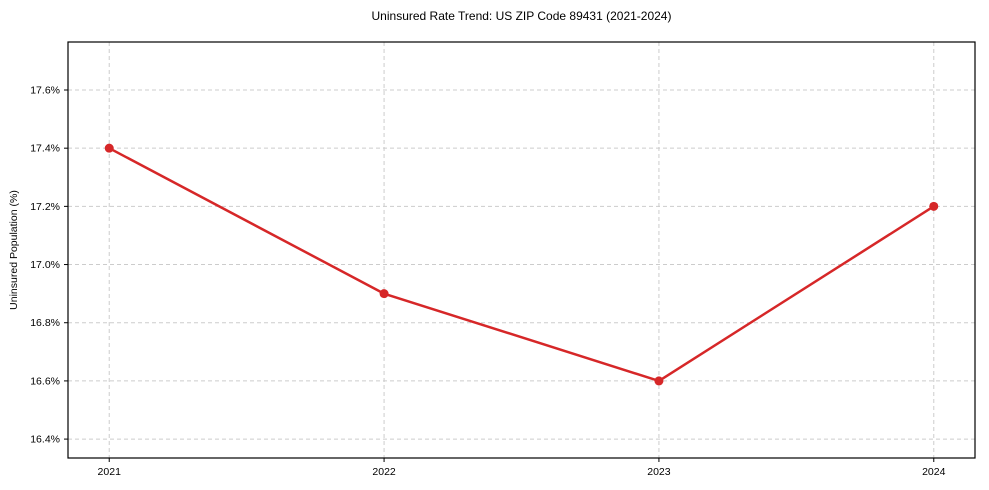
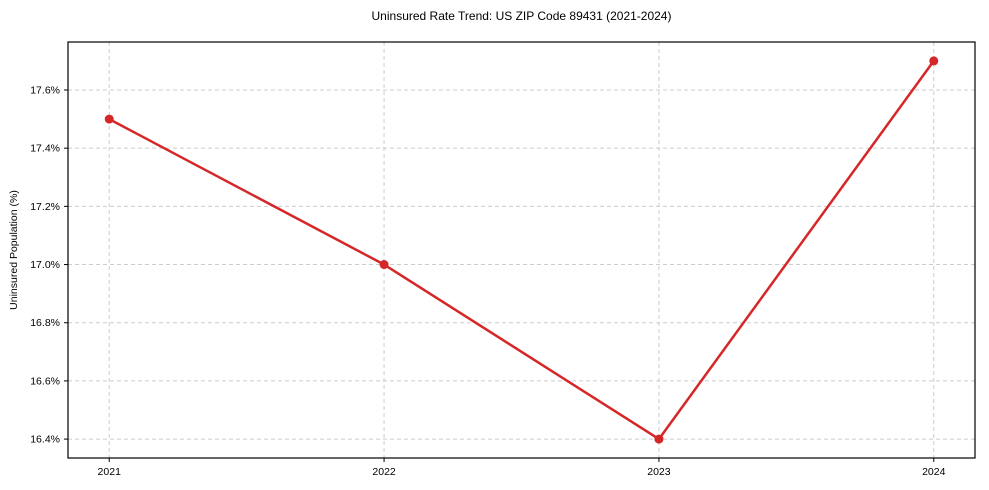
2021: 17.4% -> 17.5%
2022: 16.9% -> 17.0%
2023: 16.6% -> 16.4%
2024: 17.2% -> 17.7%
